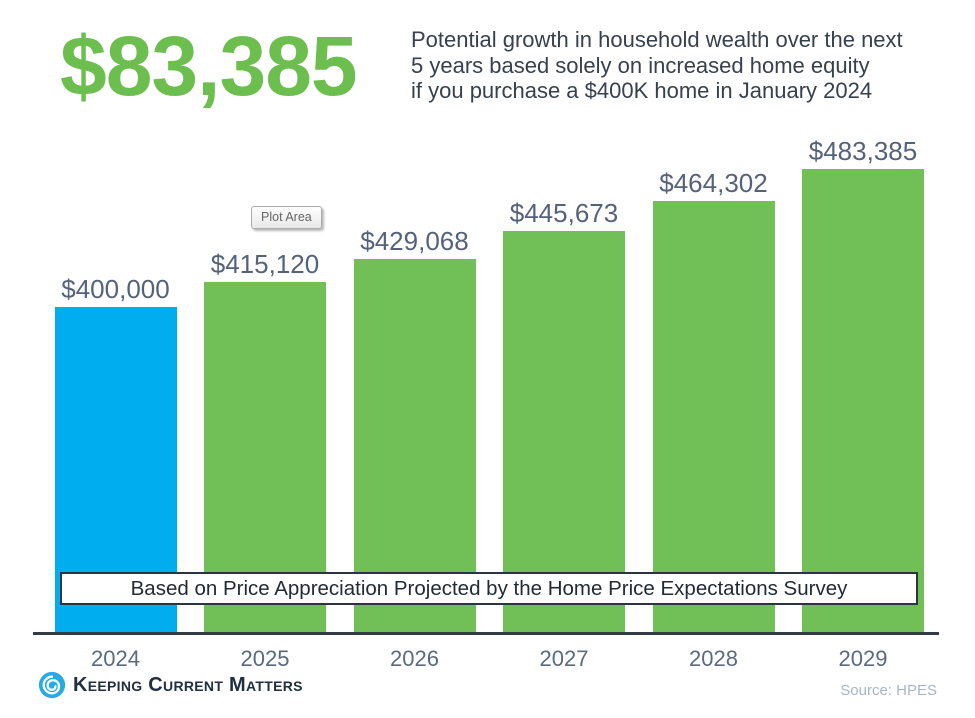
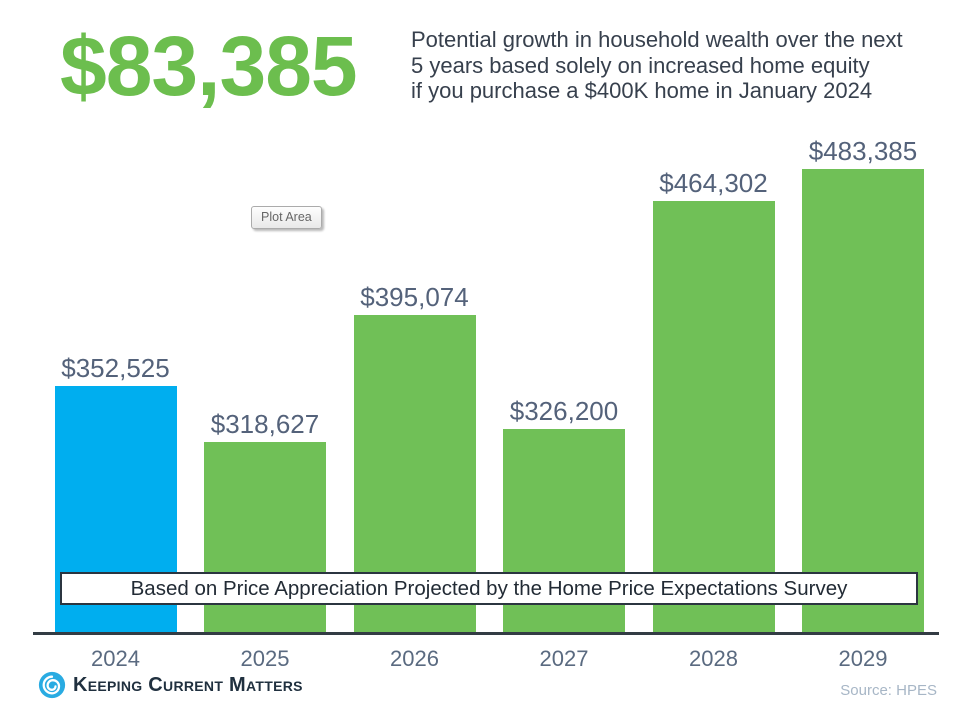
2024: $400,000 -> $352,525
2025: $415,120 -> $318,627
2026: $429,068 -> $395,074
2027: $445,673 -> $326,200
